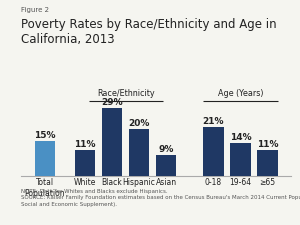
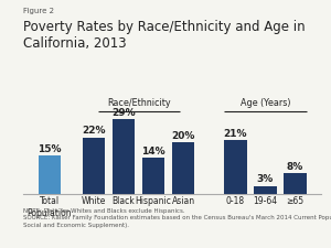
White: 11% -> 22%
Hispanic: 20% -> 14%
Asian: 9% -> 20%
19-64: 14% -> 3%
≥65: 11% -> 8%
